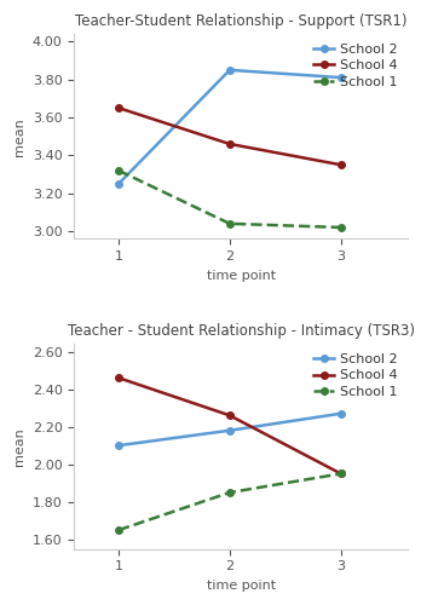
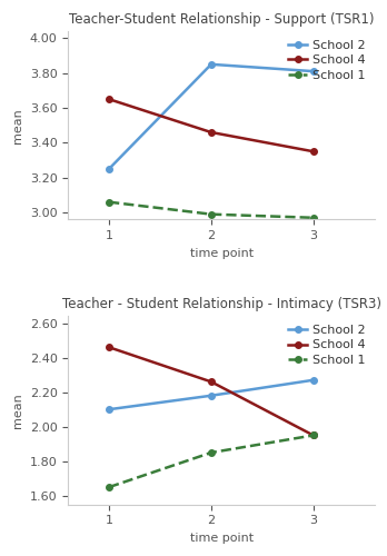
Teacher-Student Relationship - Support (TSR1)/School 1/1: 3.32 -> 3.06
Teacher-Student Relationship - Support (TSR1)/School 1/2: 3.04 -> 2.99
Teacher-Student Relationship - Support (TSR1)/School 1/3: 3.02 -> 2.97
